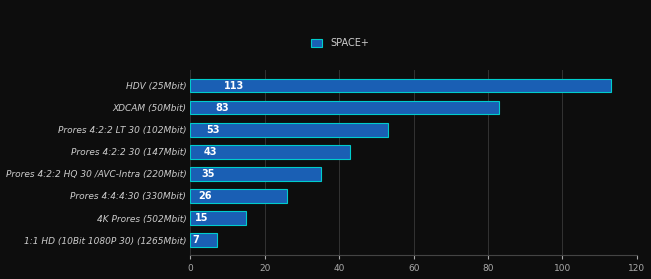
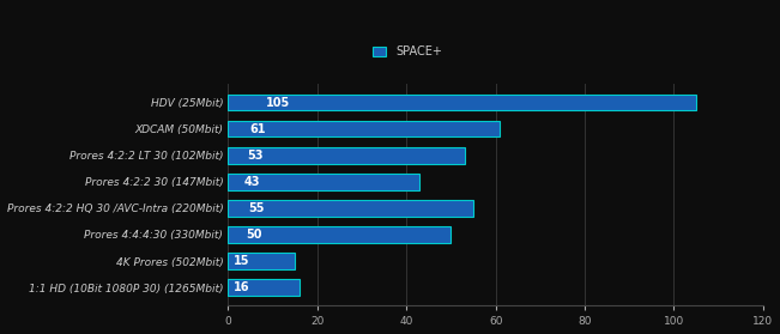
HDV (25Mbit): 113 -> 105
XDCAM (50Mbit): 83 -> 61
Prores 4:2:2 HQ 30 /AVC-Intra (220Mbit): 35 -> 55
Prores 4:4:4:30 (330Mbit): 26 -> 50
1:1 HD (10Bit 1080P 30) (1265Mbit): 7 -> 16
